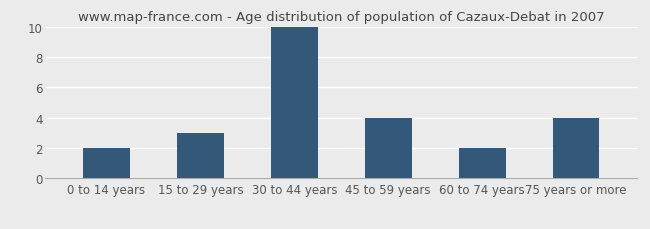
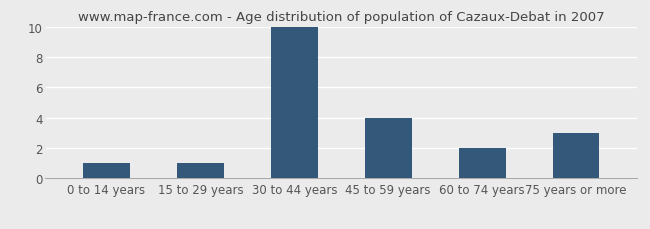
0 to 14 years: 2 -> 1
15 to 29 years: 3 -> 1
75 years or more: 4 -> 3
